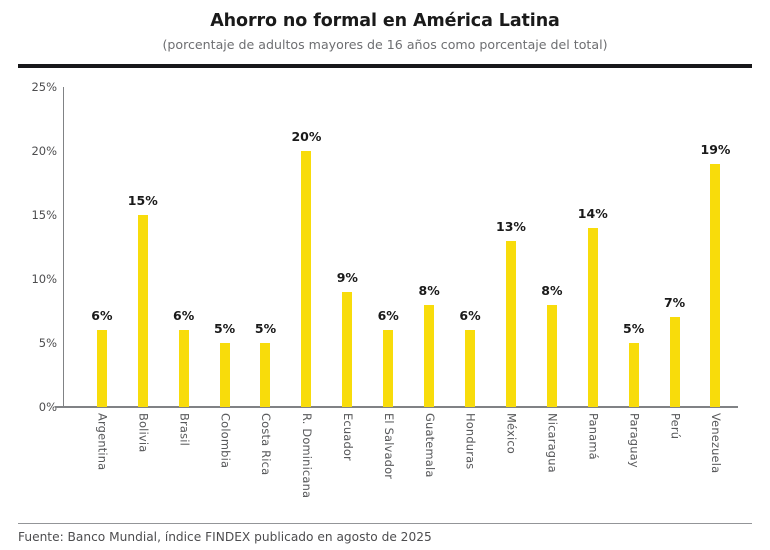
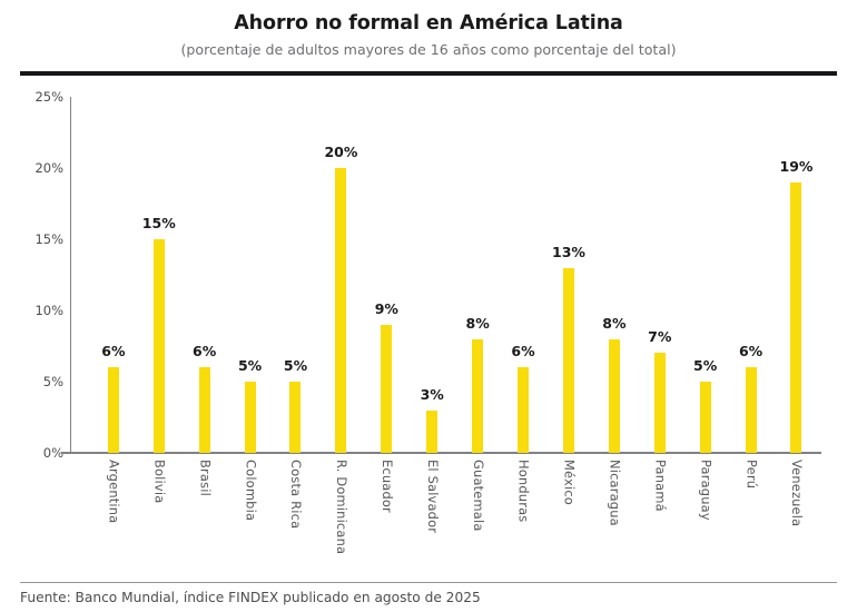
El Salvador: 6% -> 3%
Panamá: 14% -> 7%
Perú: 7% -> 6%
